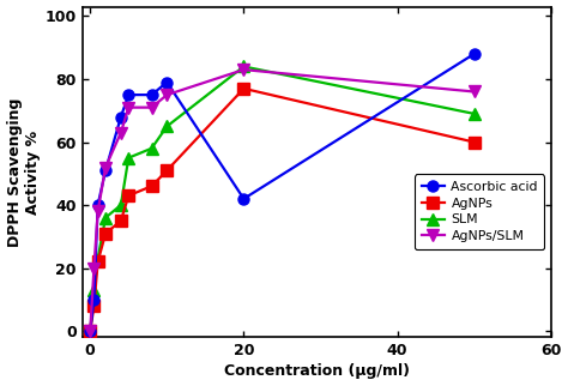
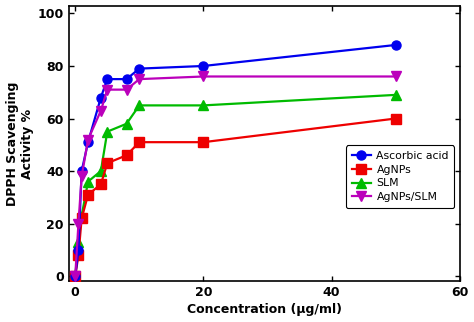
Ascorbic acid/20: 42 -> 80
AgNPs/20: 77 -> 51
SLM/20: 84 -> 65
AgNPs/SLM/20: 83 -> 76
